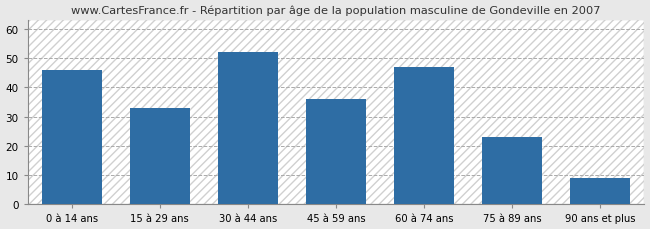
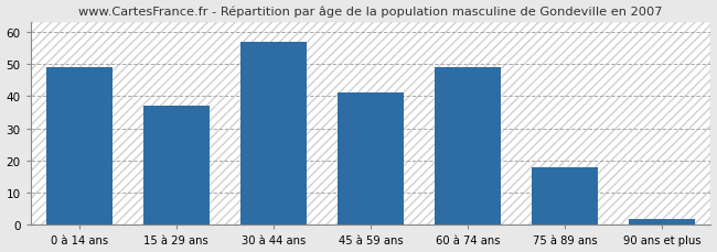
0 à 14 ans: 46 -> 49
15 à 29 ans: 33 -> 37
30 à 44 ans: 52 -> 57
45 à 59 ans: 36 -> 41
60 à 74 ans: 47 -> 49
75 à 89 ans: 23 -> 18
90 ans et plus: 9 -> 2
